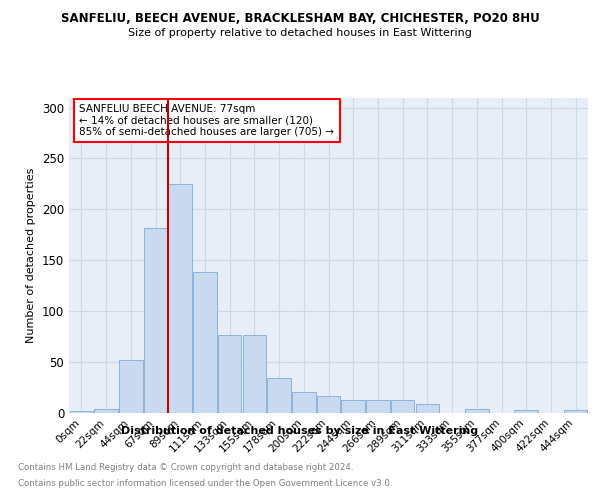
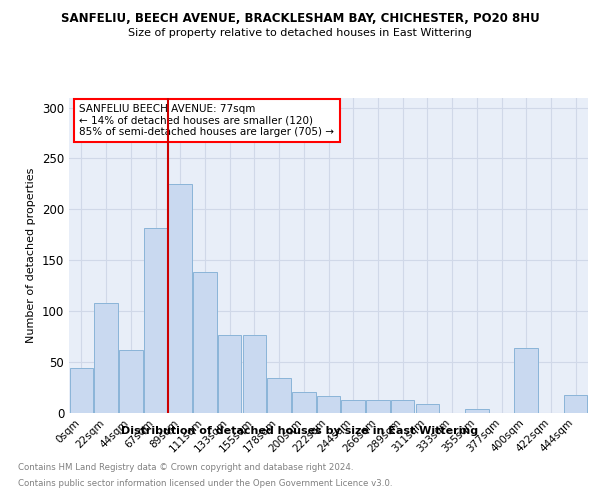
0sqm: 1 -> 44
22sqm: 3 -> 108
44sqm: 52 -> 62
400sqm: 2 -> 63
444sqm: 2 -> 17
